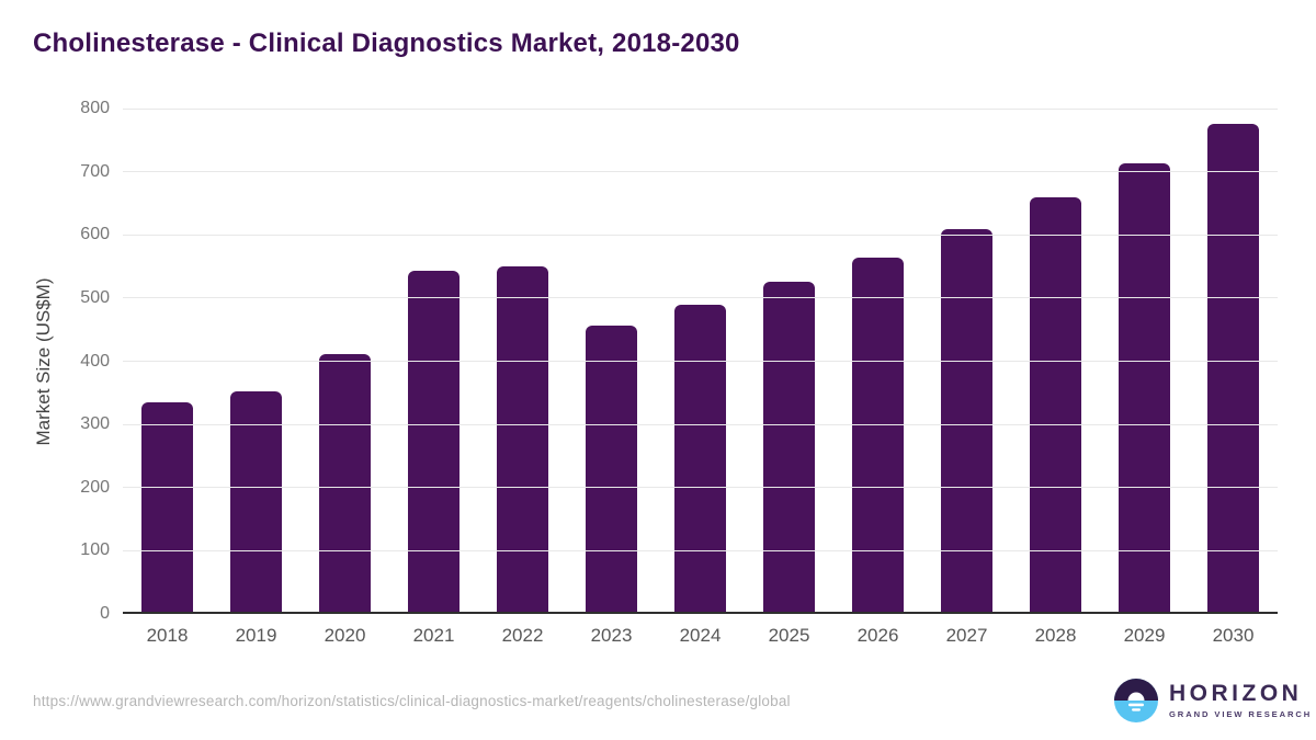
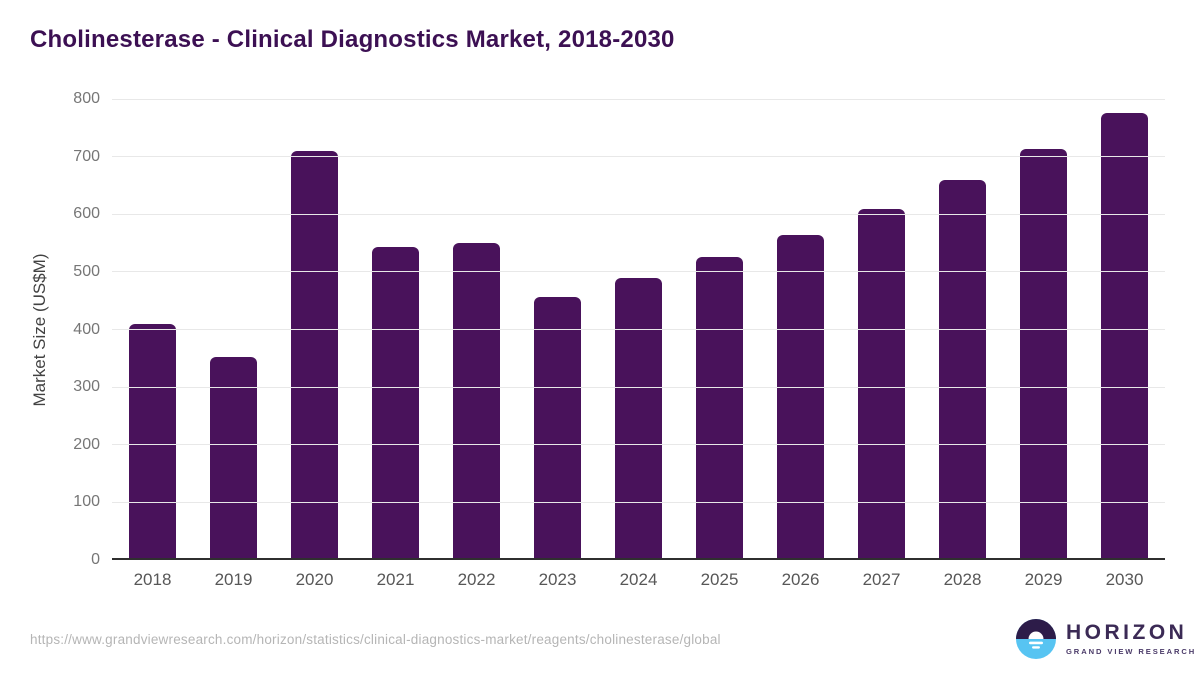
2018: 340 -> 410
2020: 410 -> 710
